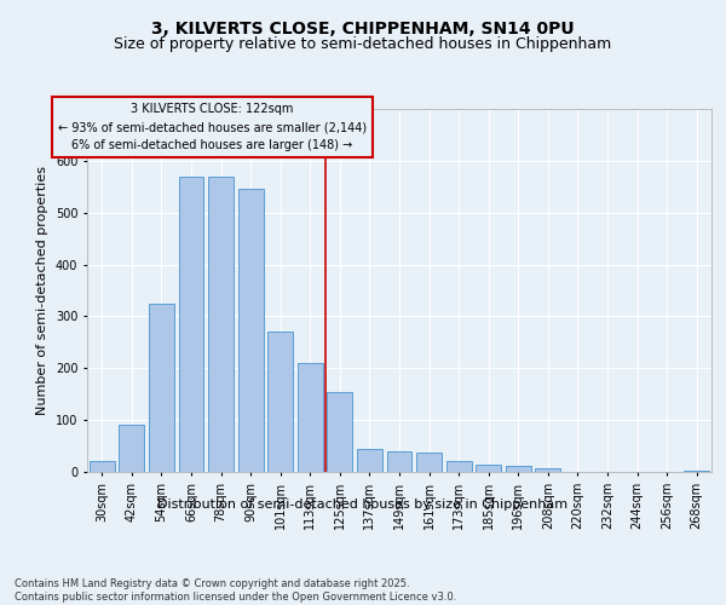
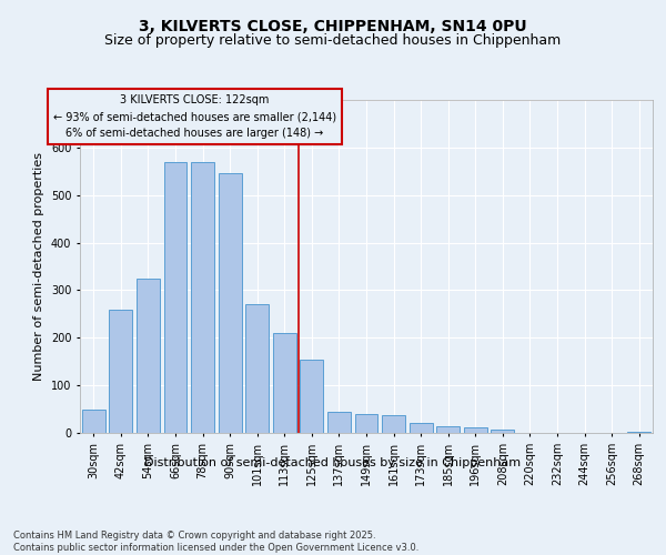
30sqm: 20 -> 50
42sqm: 90 -> 260
